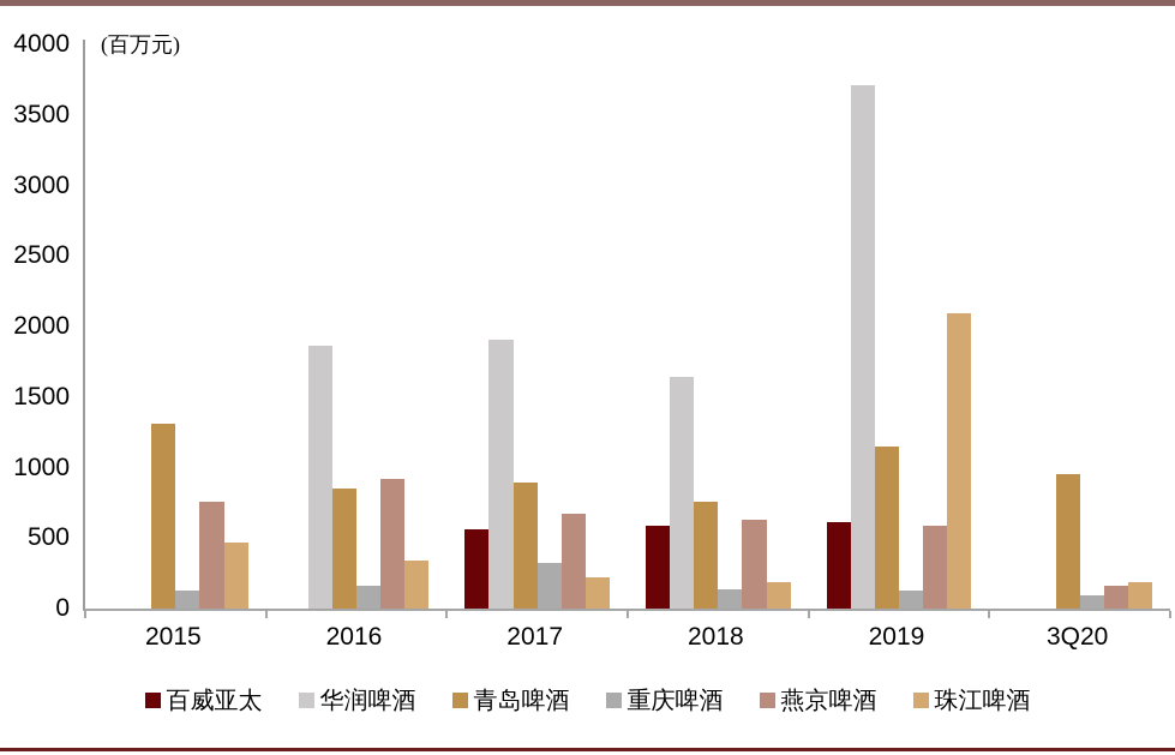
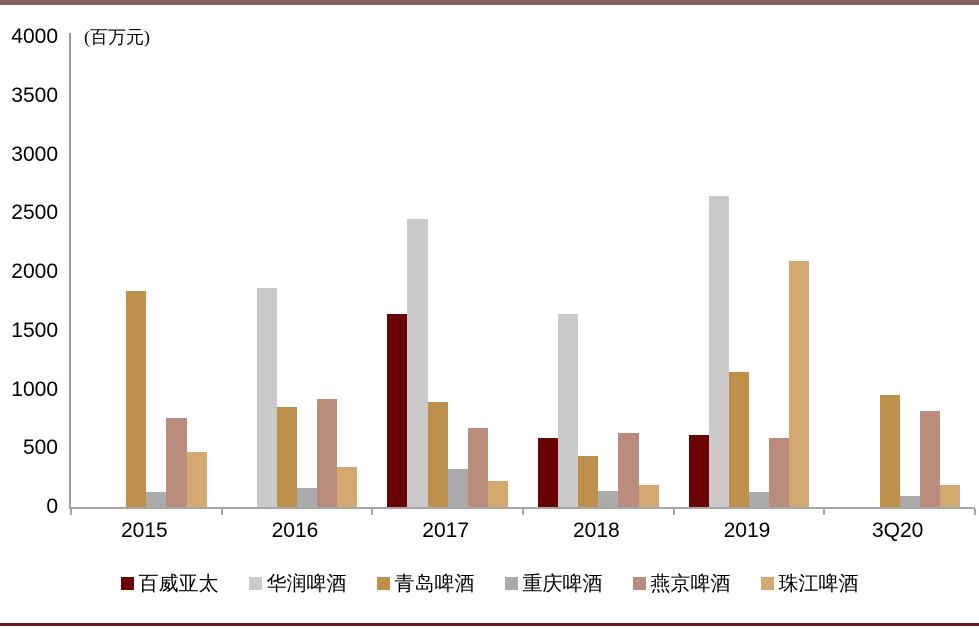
青岛啤酒/2015: 1310 -> 1840
百威亚太/2017: 560 -> 1640
华润啤酒/2017: 1910 -> 2450
青岛啤酒/2018: 760 -> 430
华润啤酒/2019: 3710 -> 2650
燕京啤酒/3Q20: 160 -> 820
